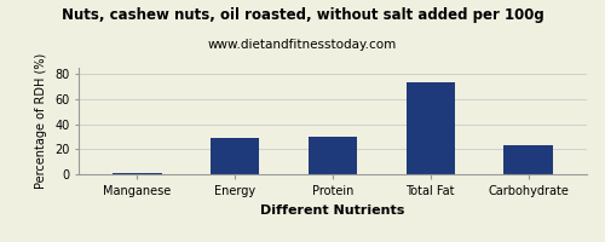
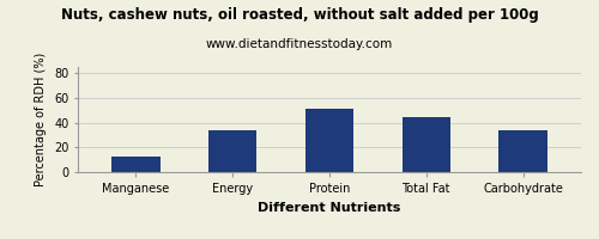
Manganese: 0 -> 13
Energy: 29 -> 34
Protein: 30 -> 51
Total Fat: 73 -> 44
Carbohydrate: 23 -> 34
